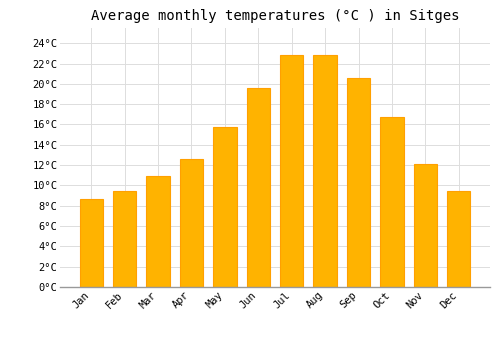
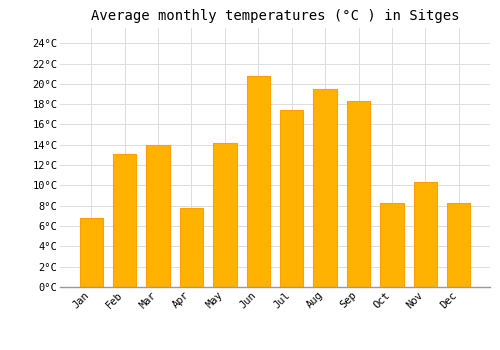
Jan: 8.7°C -> 6.8°C
Feb: 9.5°C -> 13.1°C
Mar: 10.9°C -> 14.0°C
Apr: 12.6°C -> 7.8°C
May: 15.8°C -> 14.2°C
Jun: 19.6°C -> 20.8°C
Jul: 22.8°C -> 17.4°C
Aug: 22.8°C -> 19.5°C
Sep: 20.6°C -> 18.3°C
Oct: 16.7°C -> 8.3°C
Nov: 12.1°C -> 10.3°C
Dec: 9.5°C -> 8.3°C
